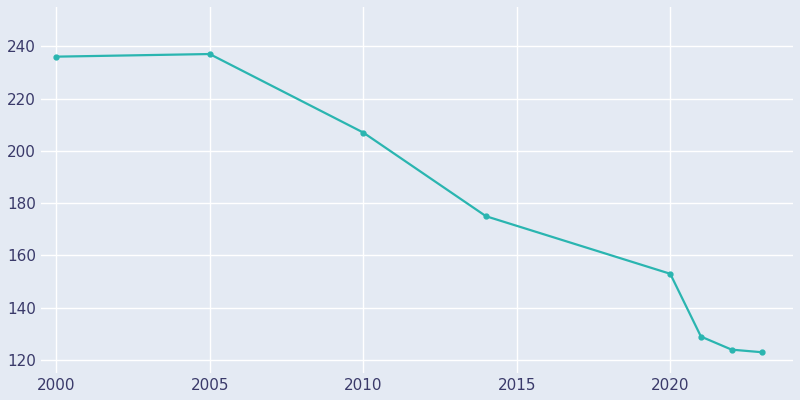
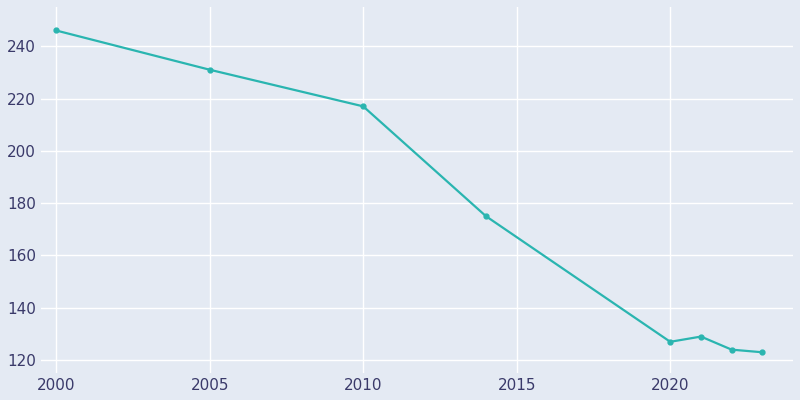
2000: 236 -> 246
2005: 237 -> 231
2010: 207 -> 217
2020: 153 -> 127
